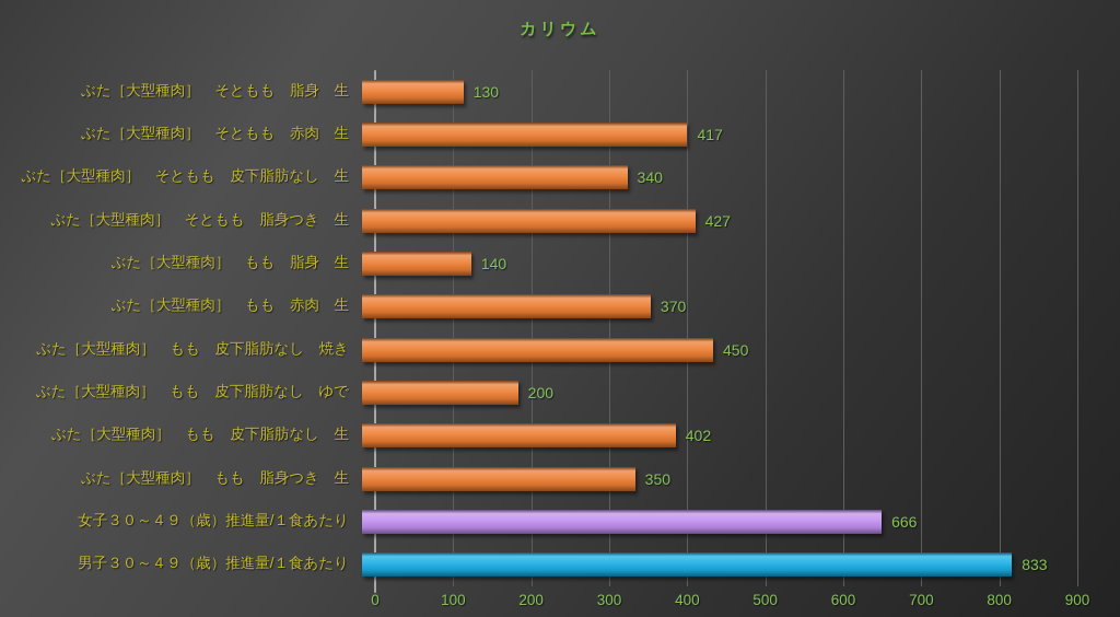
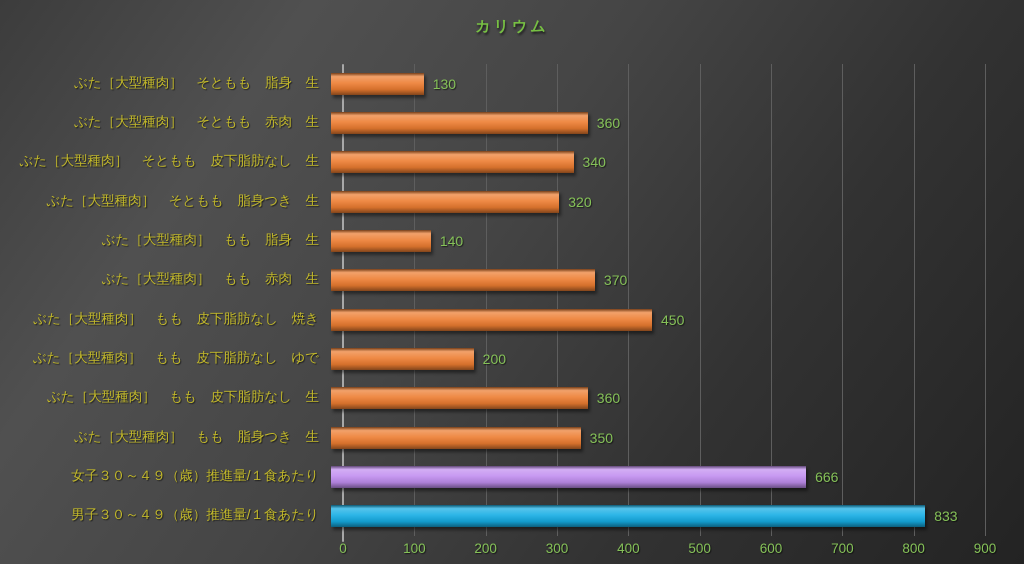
ぶた［大型種肉］ そともも 赤肉 生: 417 -> 360
ぶた［大型種肉］ そともも 脂身つき 生: 427 -> 320
ぶた［大型種肉］ もも 皮下脂肪なし 生: 402 -> 360
